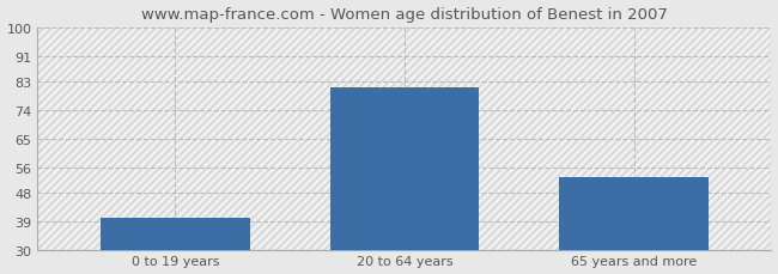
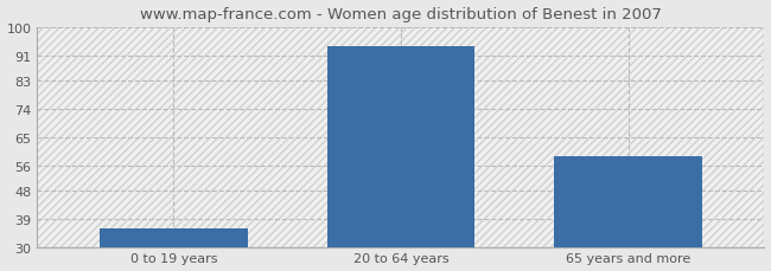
0 to 19 years: 40 -> 36
20 to 64 years: 81 -> 94
65 years and more: 53 -> 59
